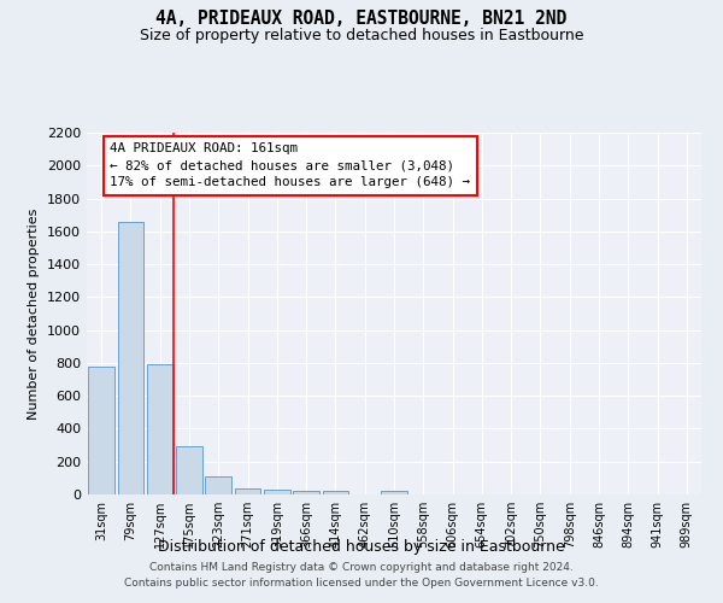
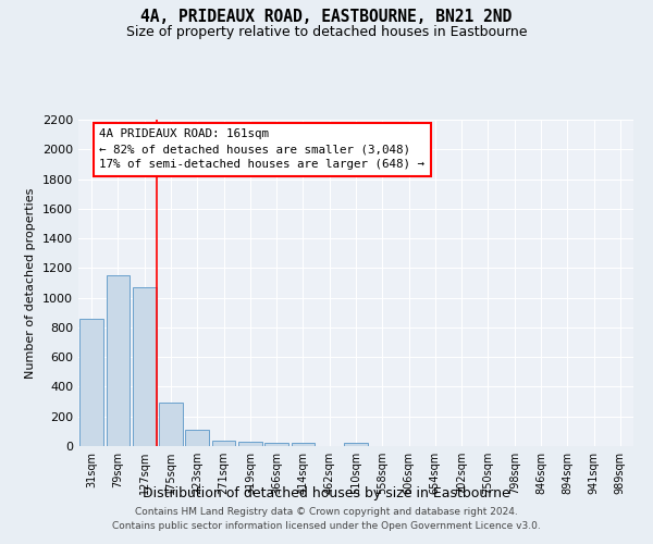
31sqm: 780 -> 860
79sqm: 1660 -> 1150
127sqm: 790 -> 1070
